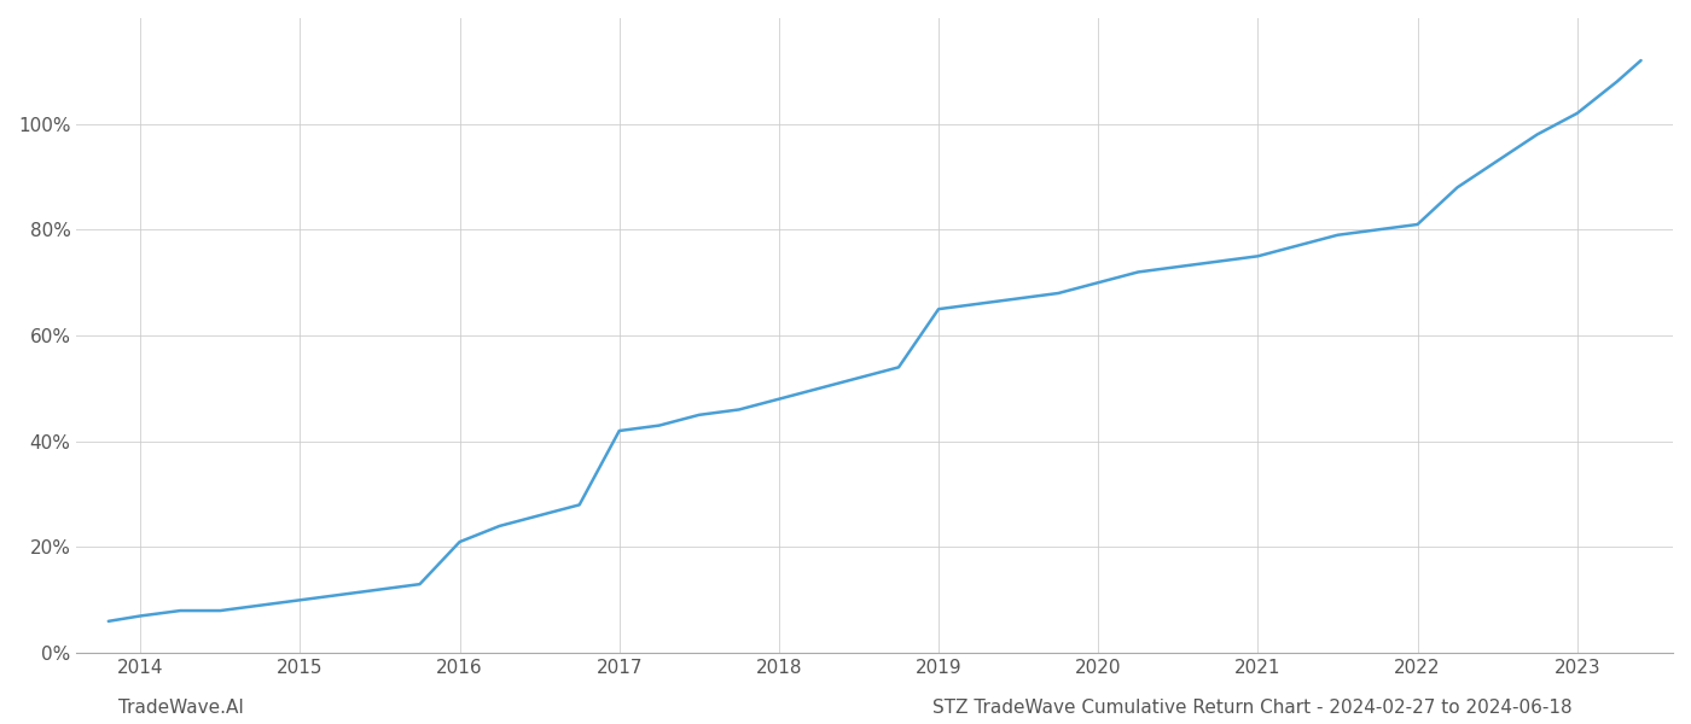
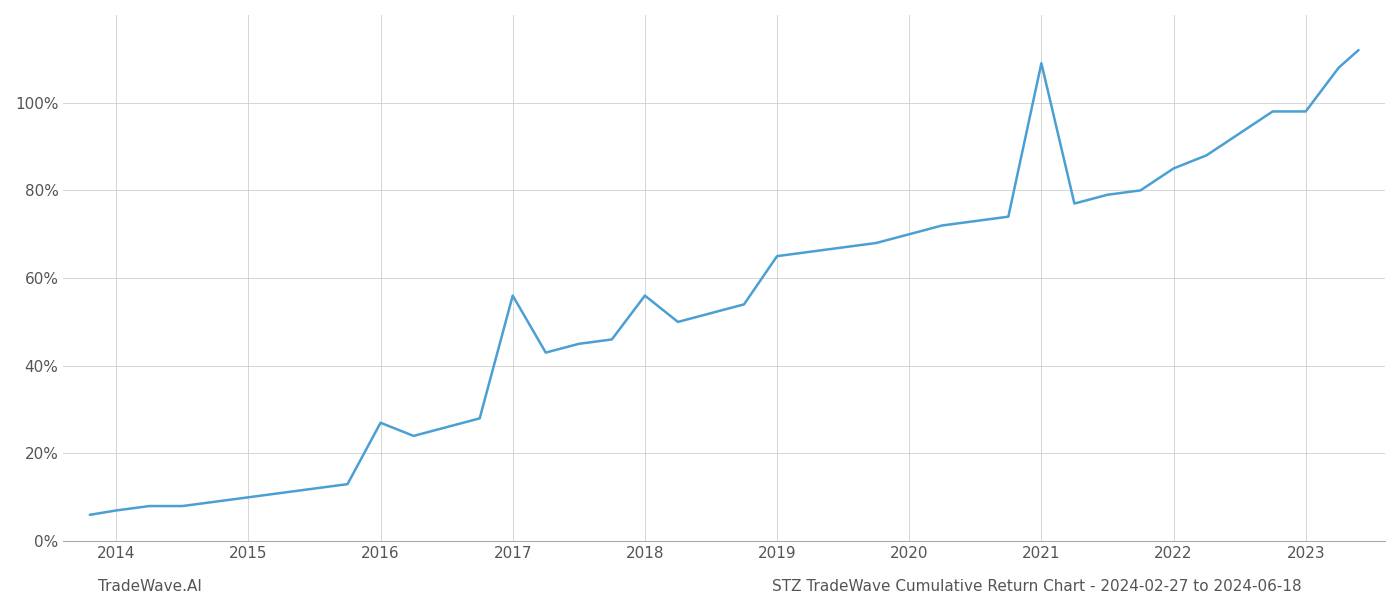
2016: 21% -> 27%
2017: 42% -> 56%
2018: 48% -> 56%
2021: 75% -> 109%
2022: 81% -> 85%
2023: 102% -> 98%
